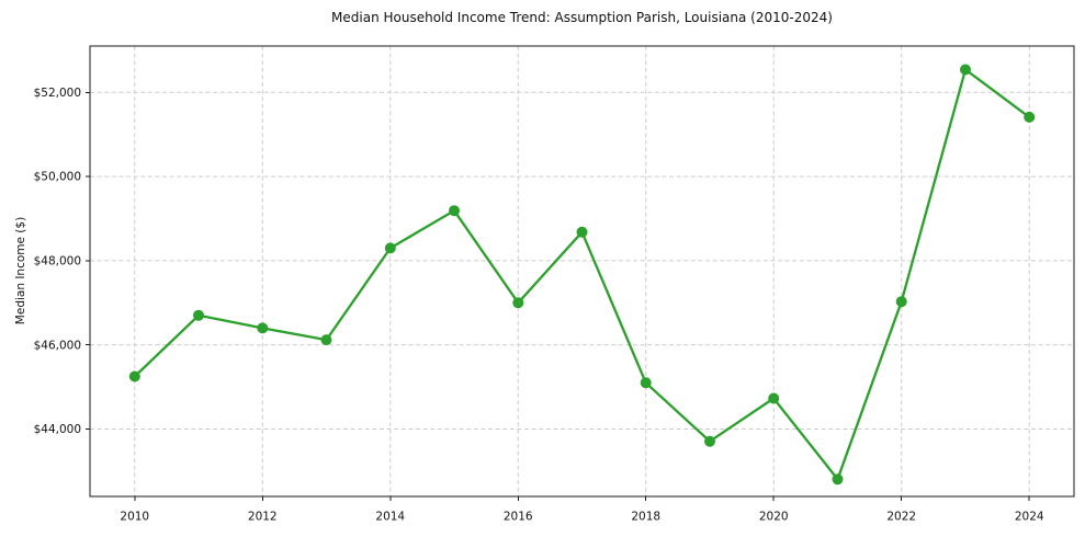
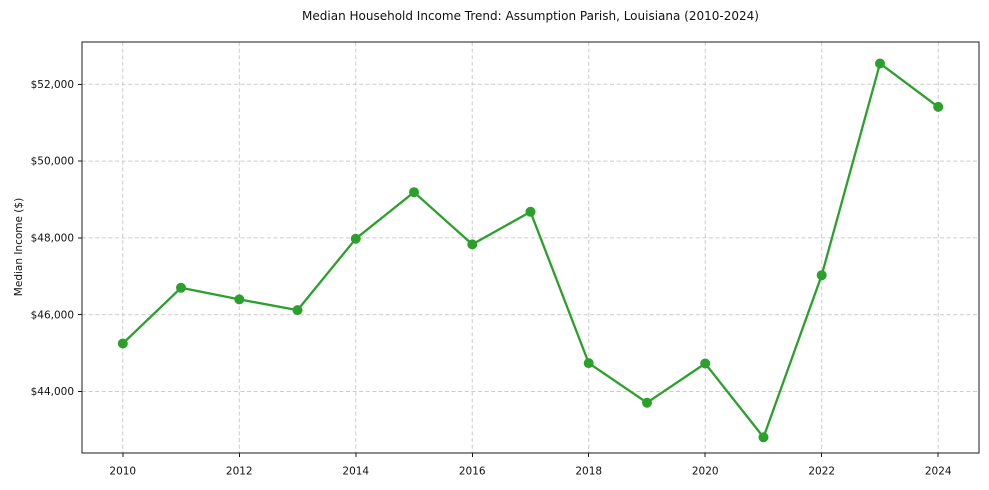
2014: $48300 -> $48000
2016: $47000 -> $47800
2018: $45100 -> $44700
